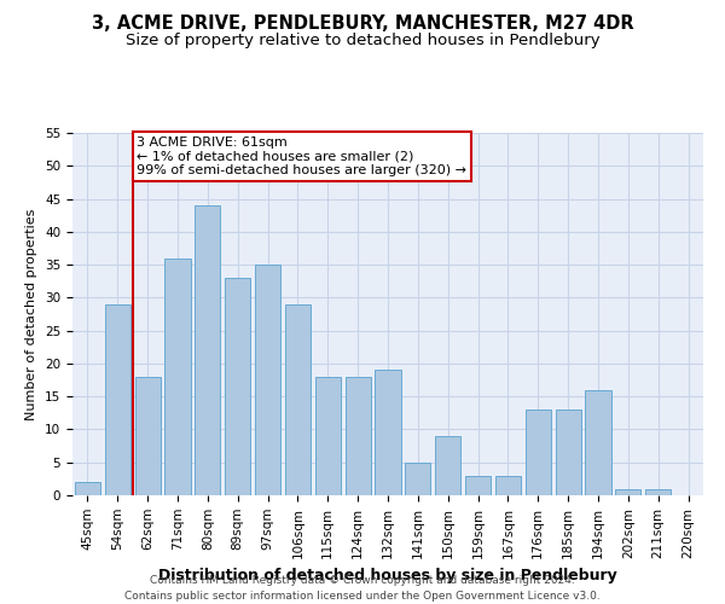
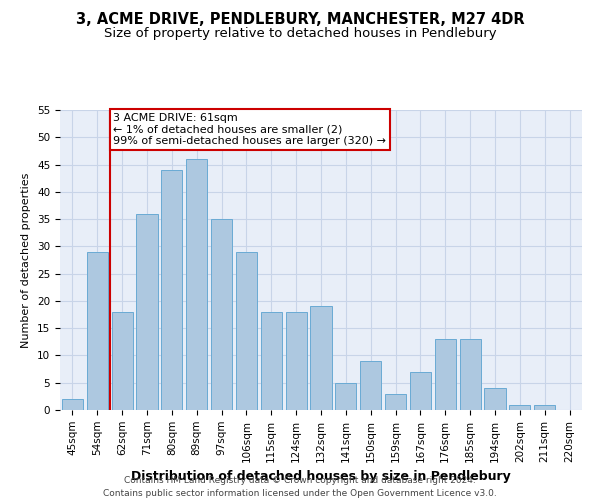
89sqm: 33 -> 46
167sqm: 3 -> 7
194sqm: 16 -> 4
